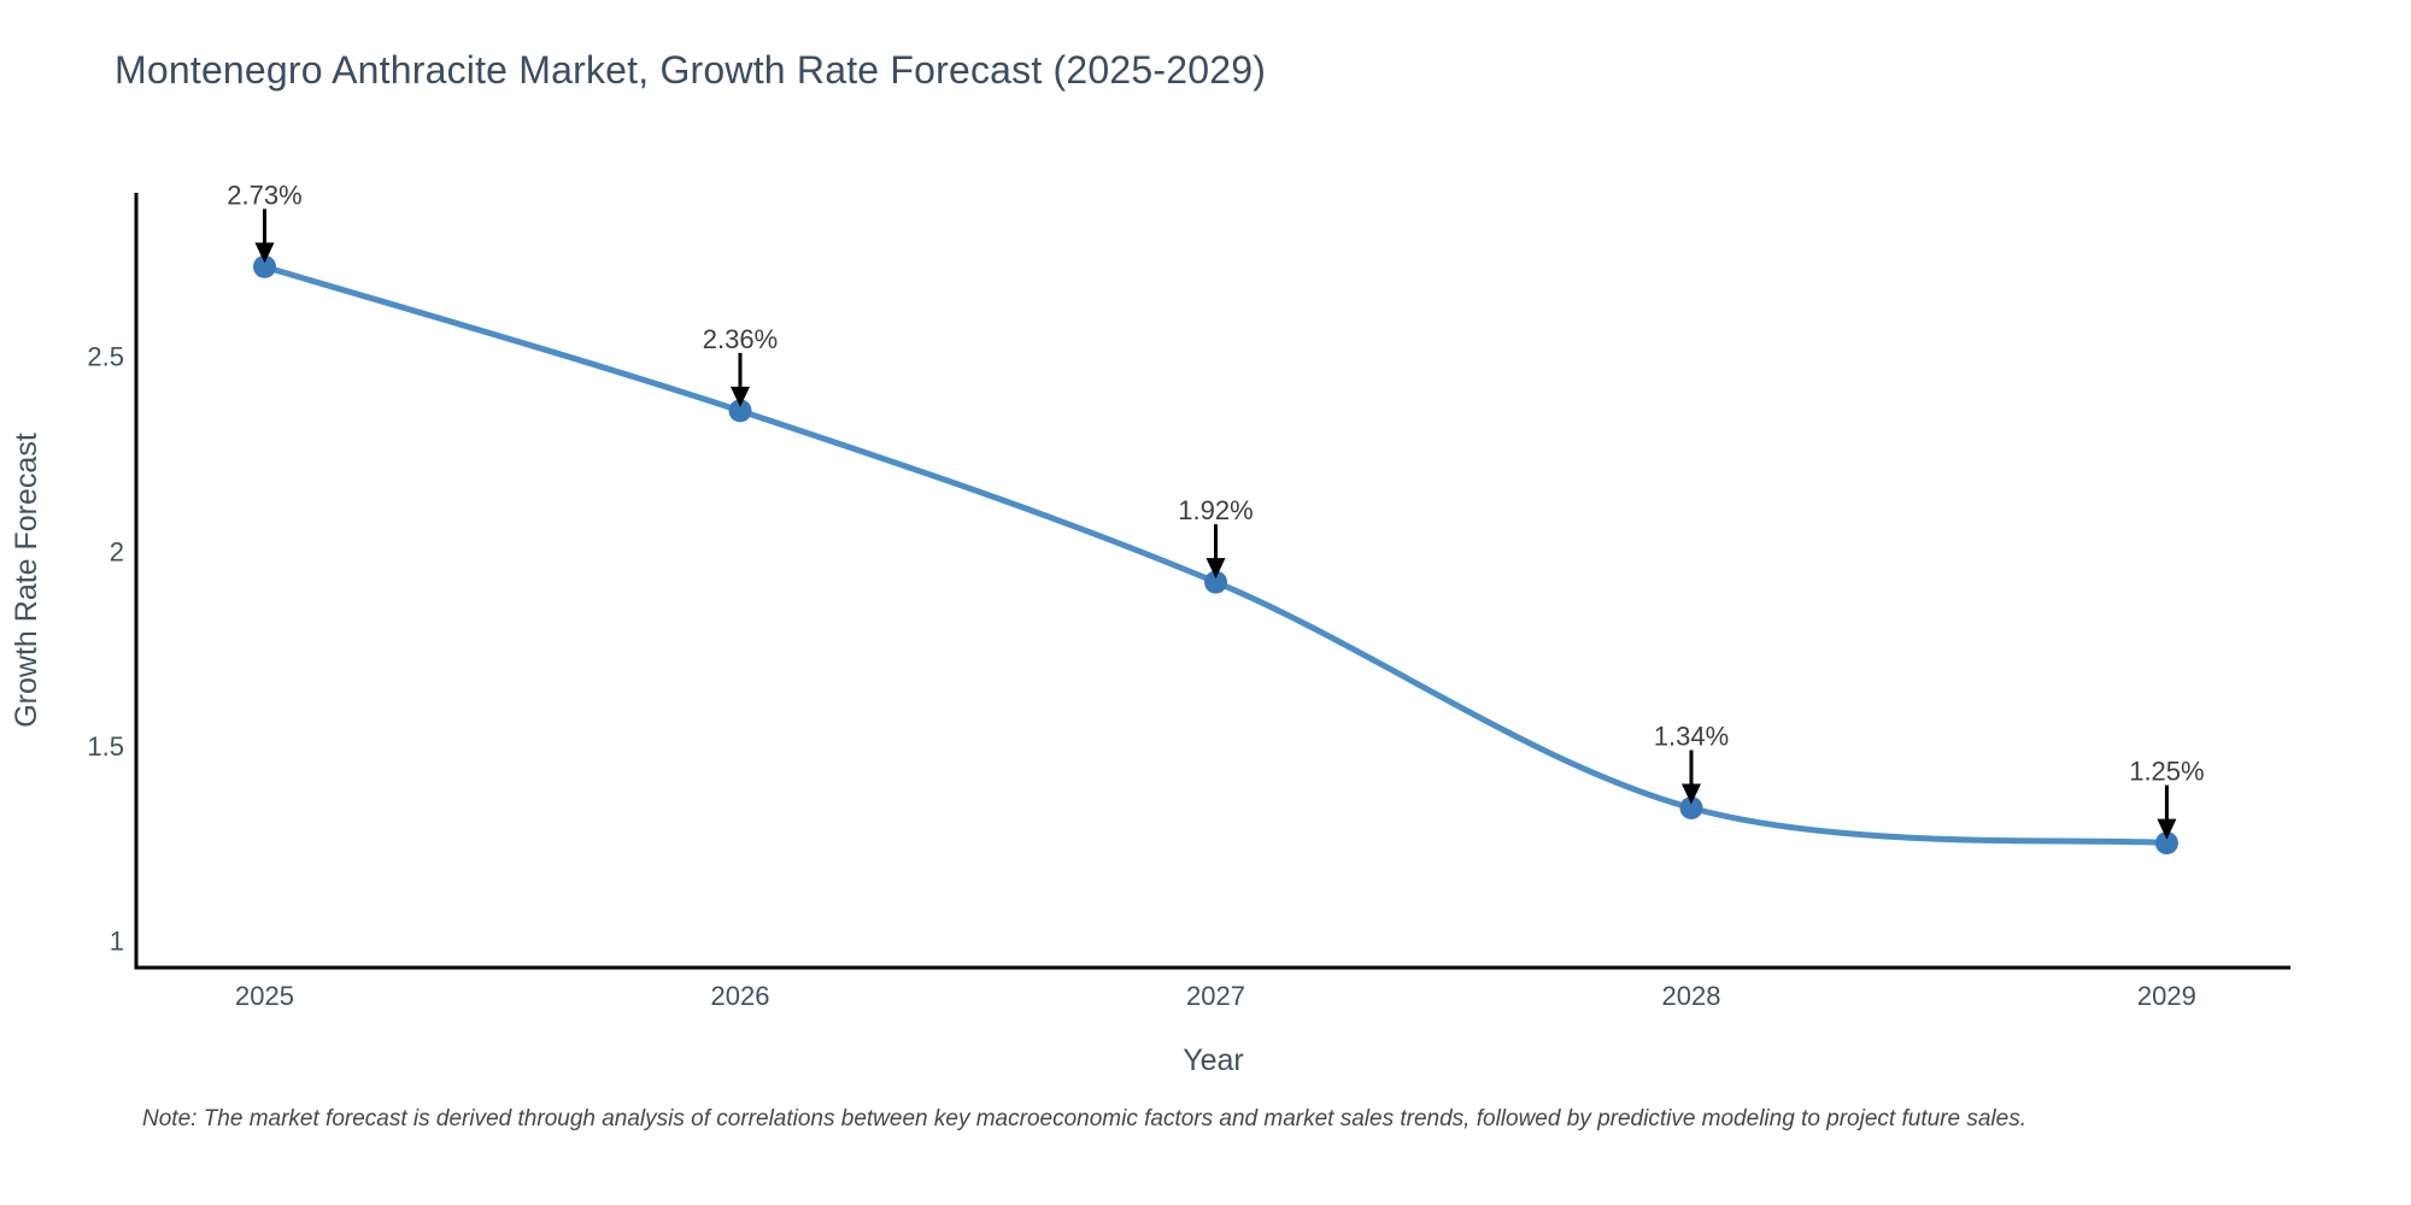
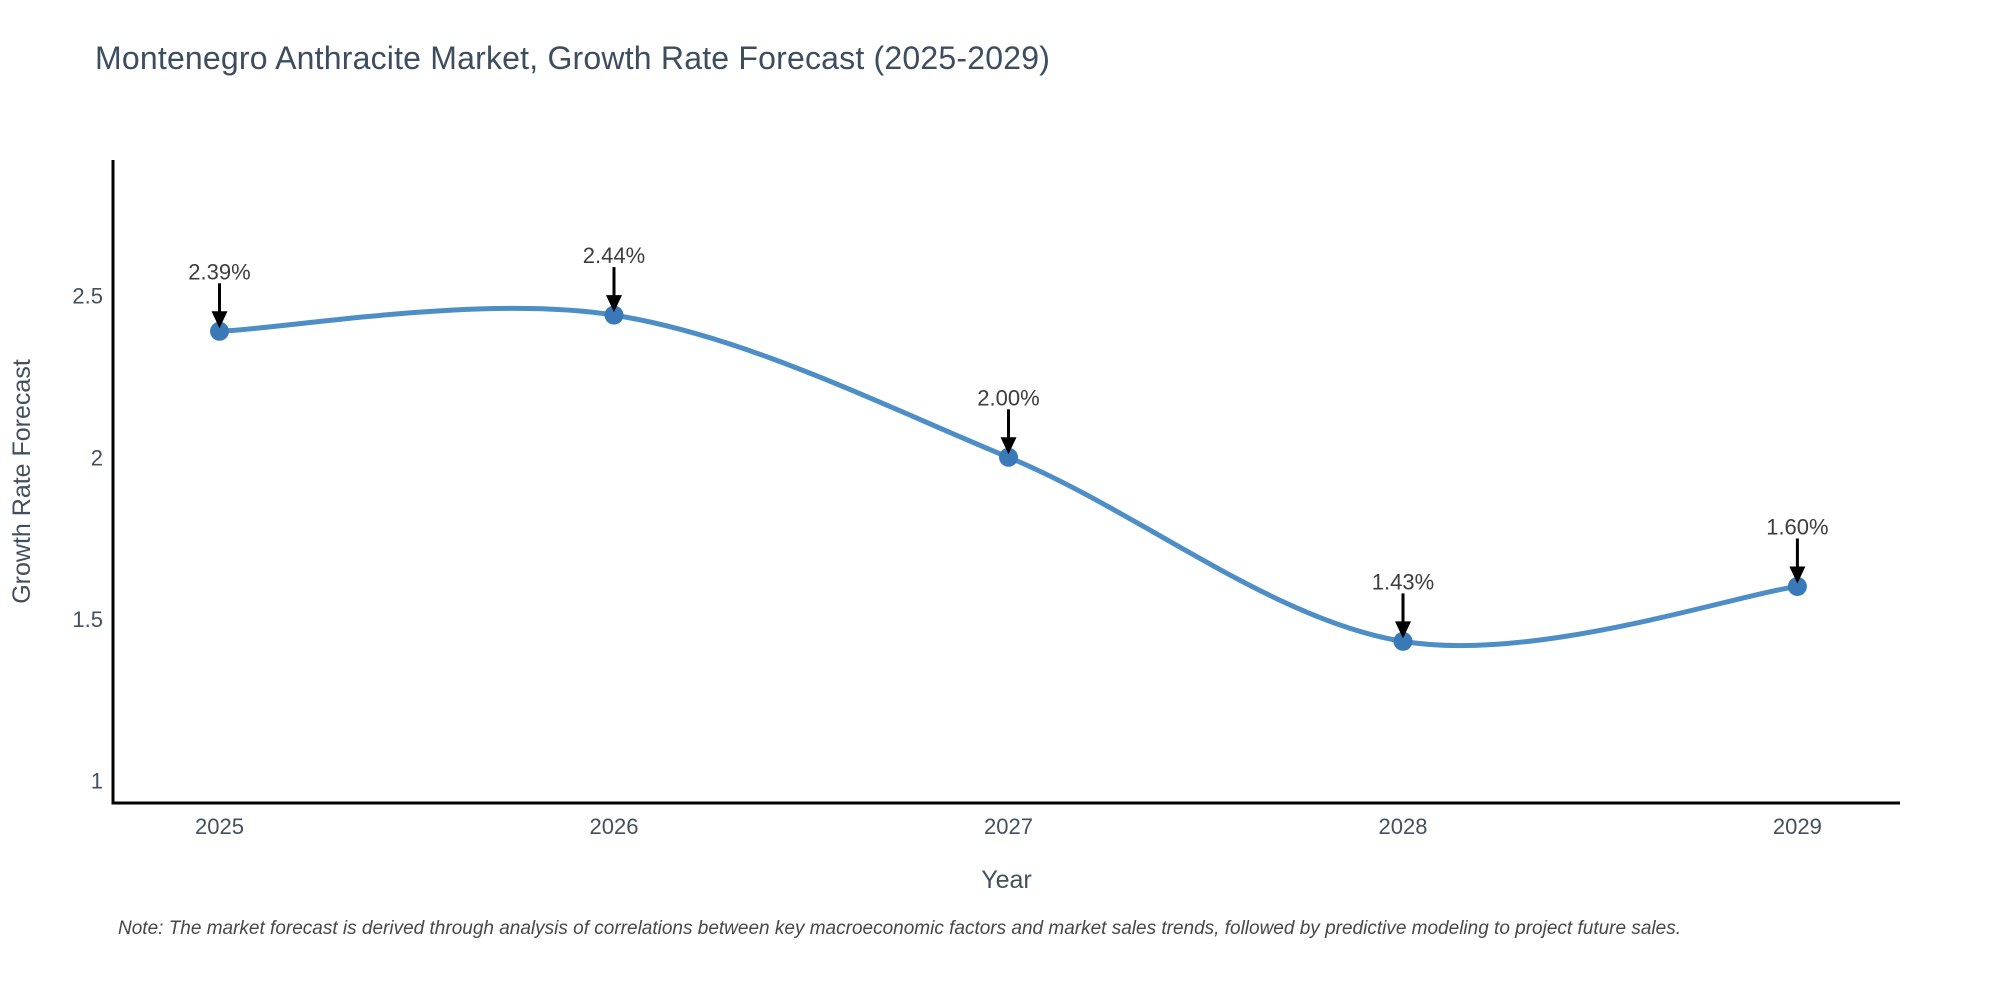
2025: 2.73% -> 2.39%
2026: 2.36% -> 2.44%
2027: 1.92% -> 2.00%
2028: 1.34% -> 1.43%
2029: 1.25% -> 1.60%
